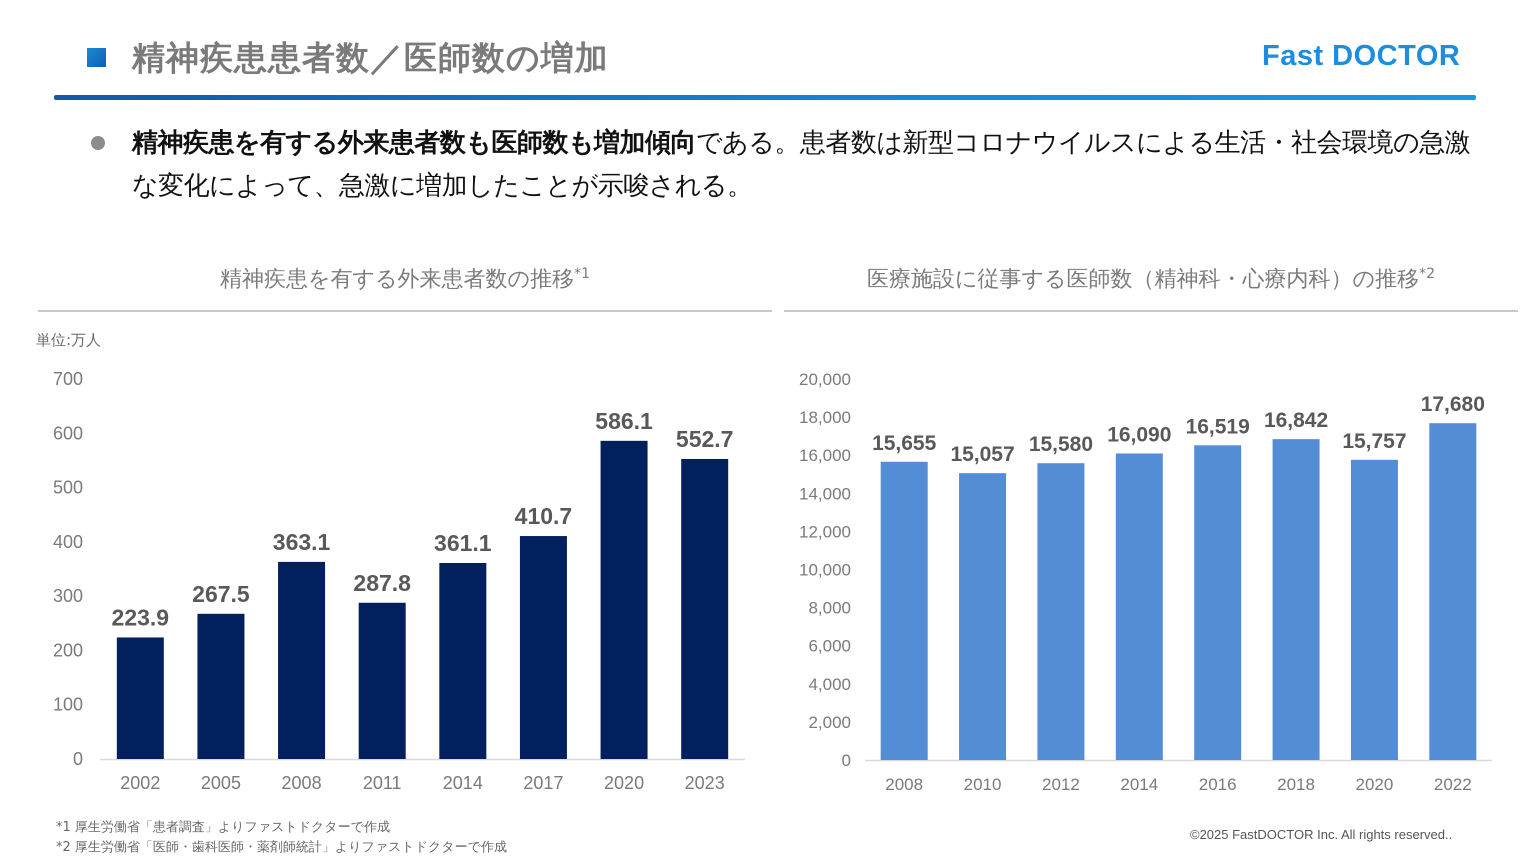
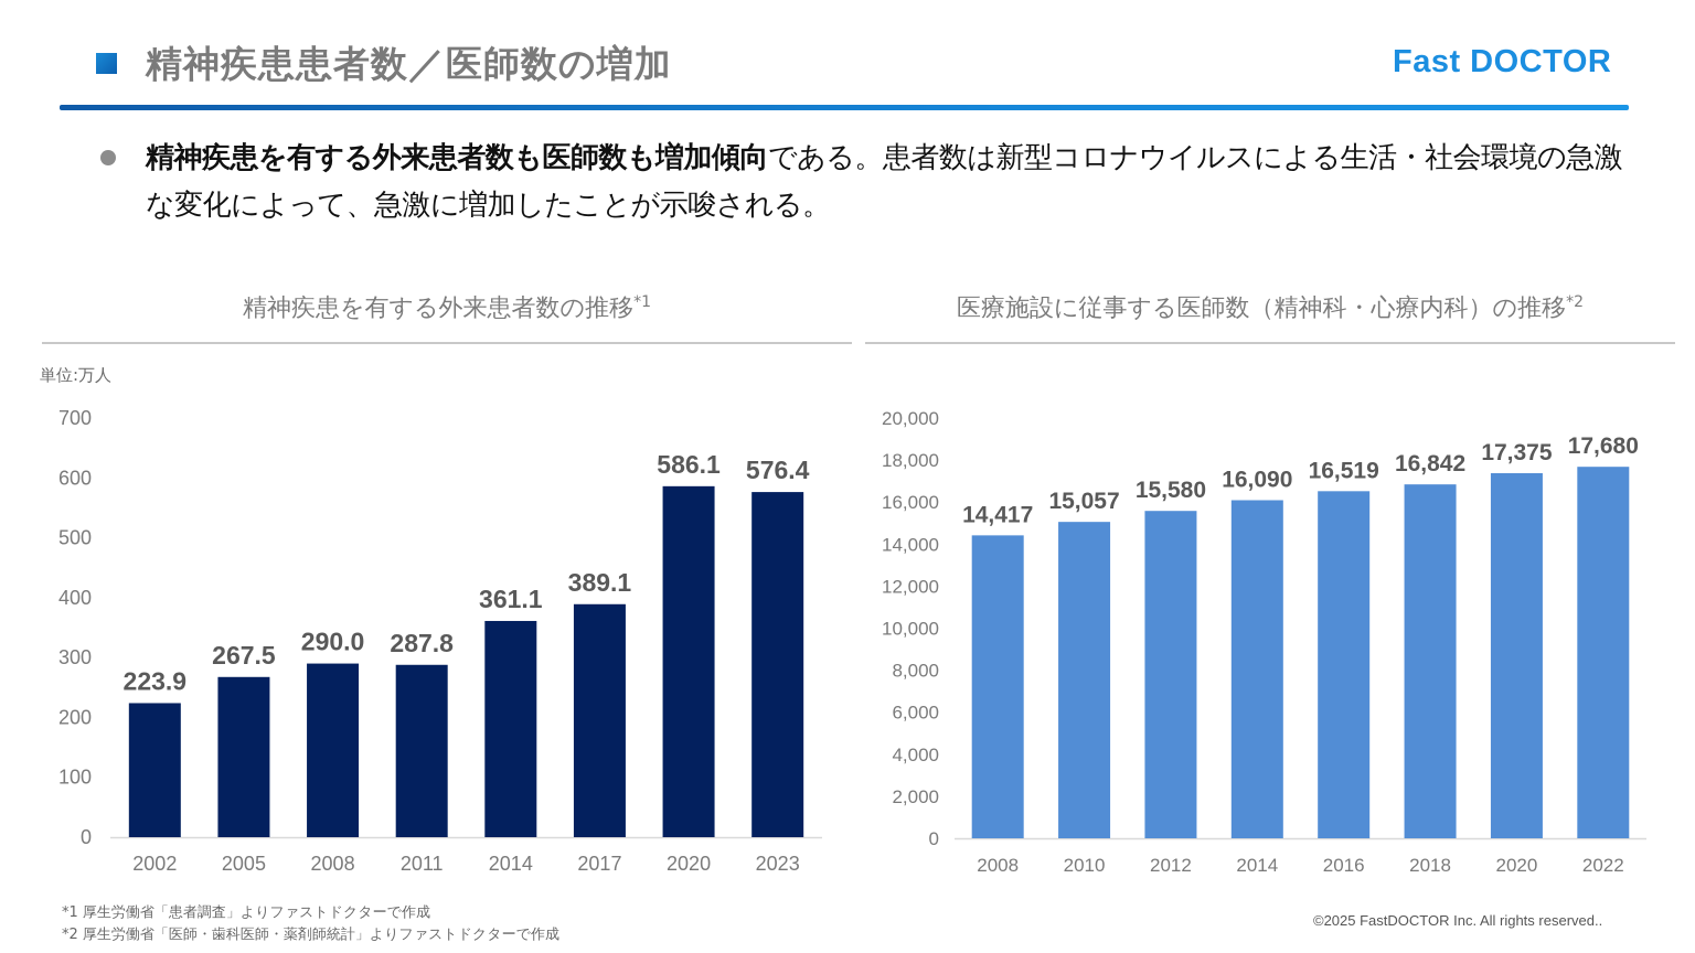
精神疾患を有する外来患者数の推移/2008: 363.1 -> 290.0
精神疾患を有する外来患者数の推移/2017: 410.7 -> 389.1
精神疾患を有する外来患者数の推移/2023: 552.7 -> 576.4
医療施設に従事する医師数（精神科・心療内科）の推移/2008: 15,655 -> 14,417
医療施設に従事する医師数（精神科・心療内科）の推移/2020: 15,757 -> 17,375
